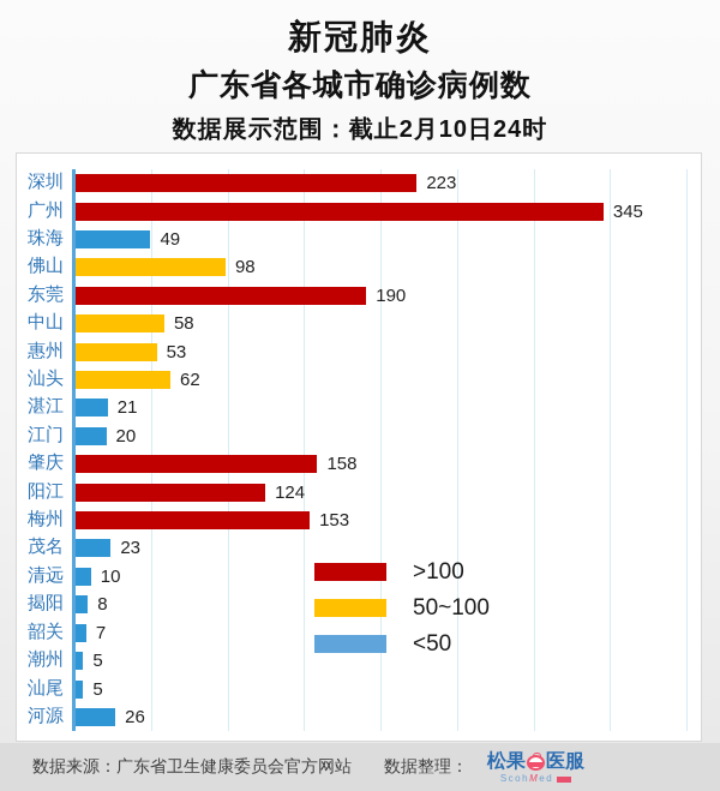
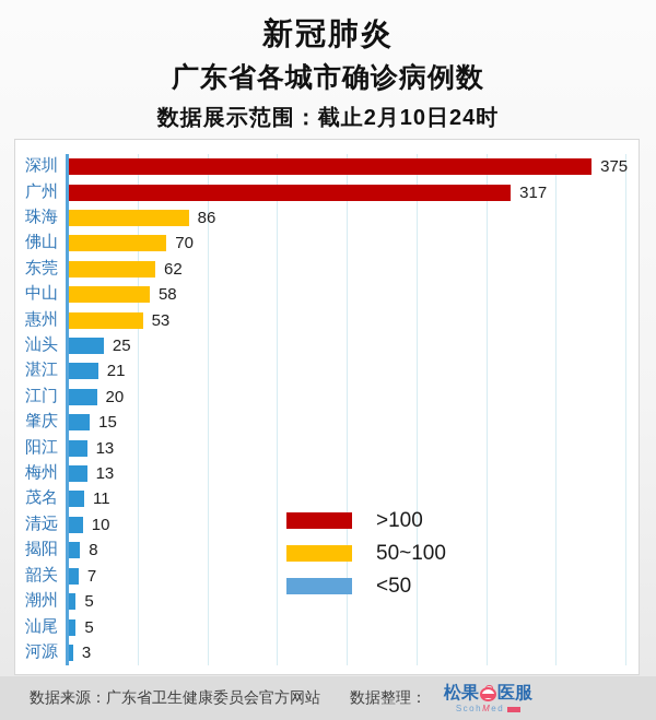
深圳: 223 -> 375
广州: 345 -> 317
珠海: 49 -> 86
佛山: 98 -> 70
东莞: 190 -> 62
汕头: 62 -> 25
肇庆: 158 -> 15
阳江: 124 -> 13
梅州: 153 -> 13
茂名: 23 -> 11
河源: 26 -> 3
